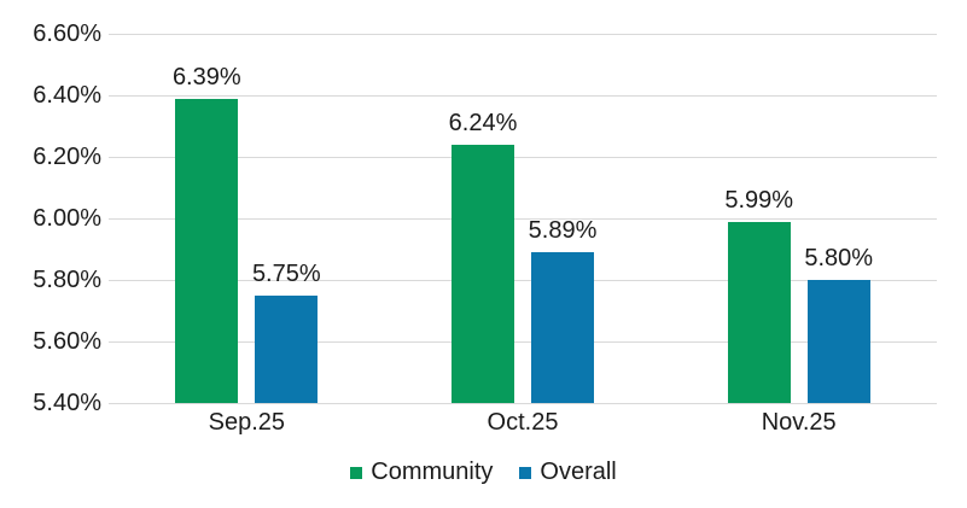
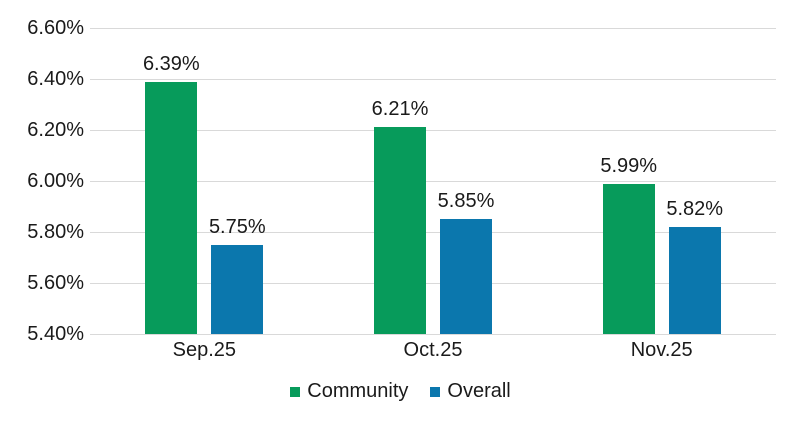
Community/Oct.25: 6.24% -> 6.21%
Overall/Oct.25: 5.89% -> 5.85%
Overall/Nov.25: 5.80% -> 5.82%
